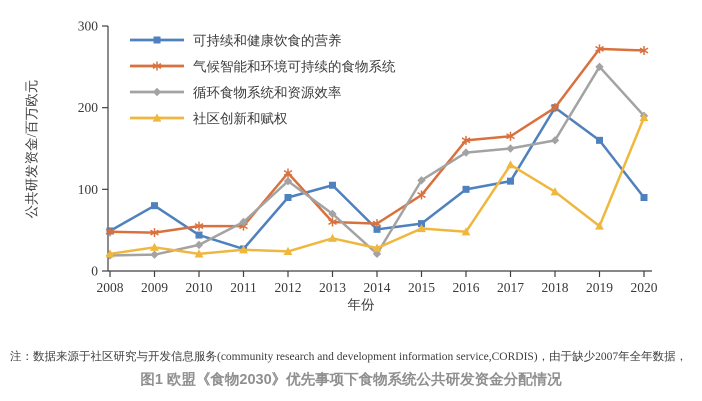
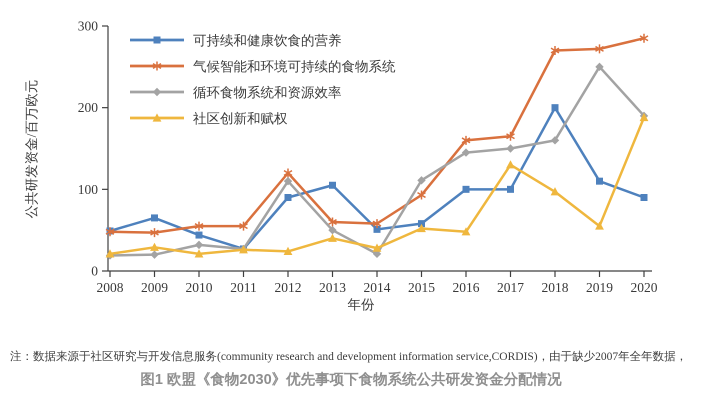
可持续和健康饮食的营养/2009: 80 -> 60
循环食物系统和资源效率/2011: 60 -> 30
循环食物系统和资源效率/2013: 70 -> 50
可持续和健康饮食的营养/2017: 110 -> 100
气候智能和环境可持续的食物系统/2018: 200 -> 270
可持续和健康饮食的营养/2019: 160 -> 110
气候智能和环境可持续的食物系统/2020: 270 -> 280
